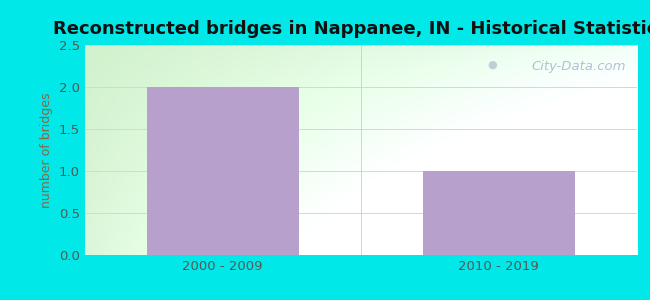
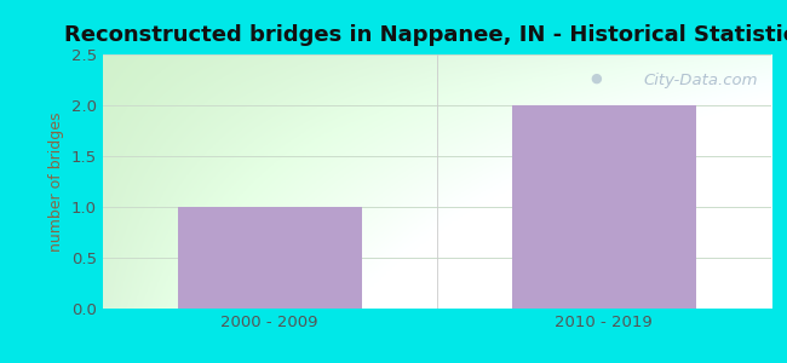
2000 - 2009: 2 -> 1
2010 - 2019: 1 -> 2
